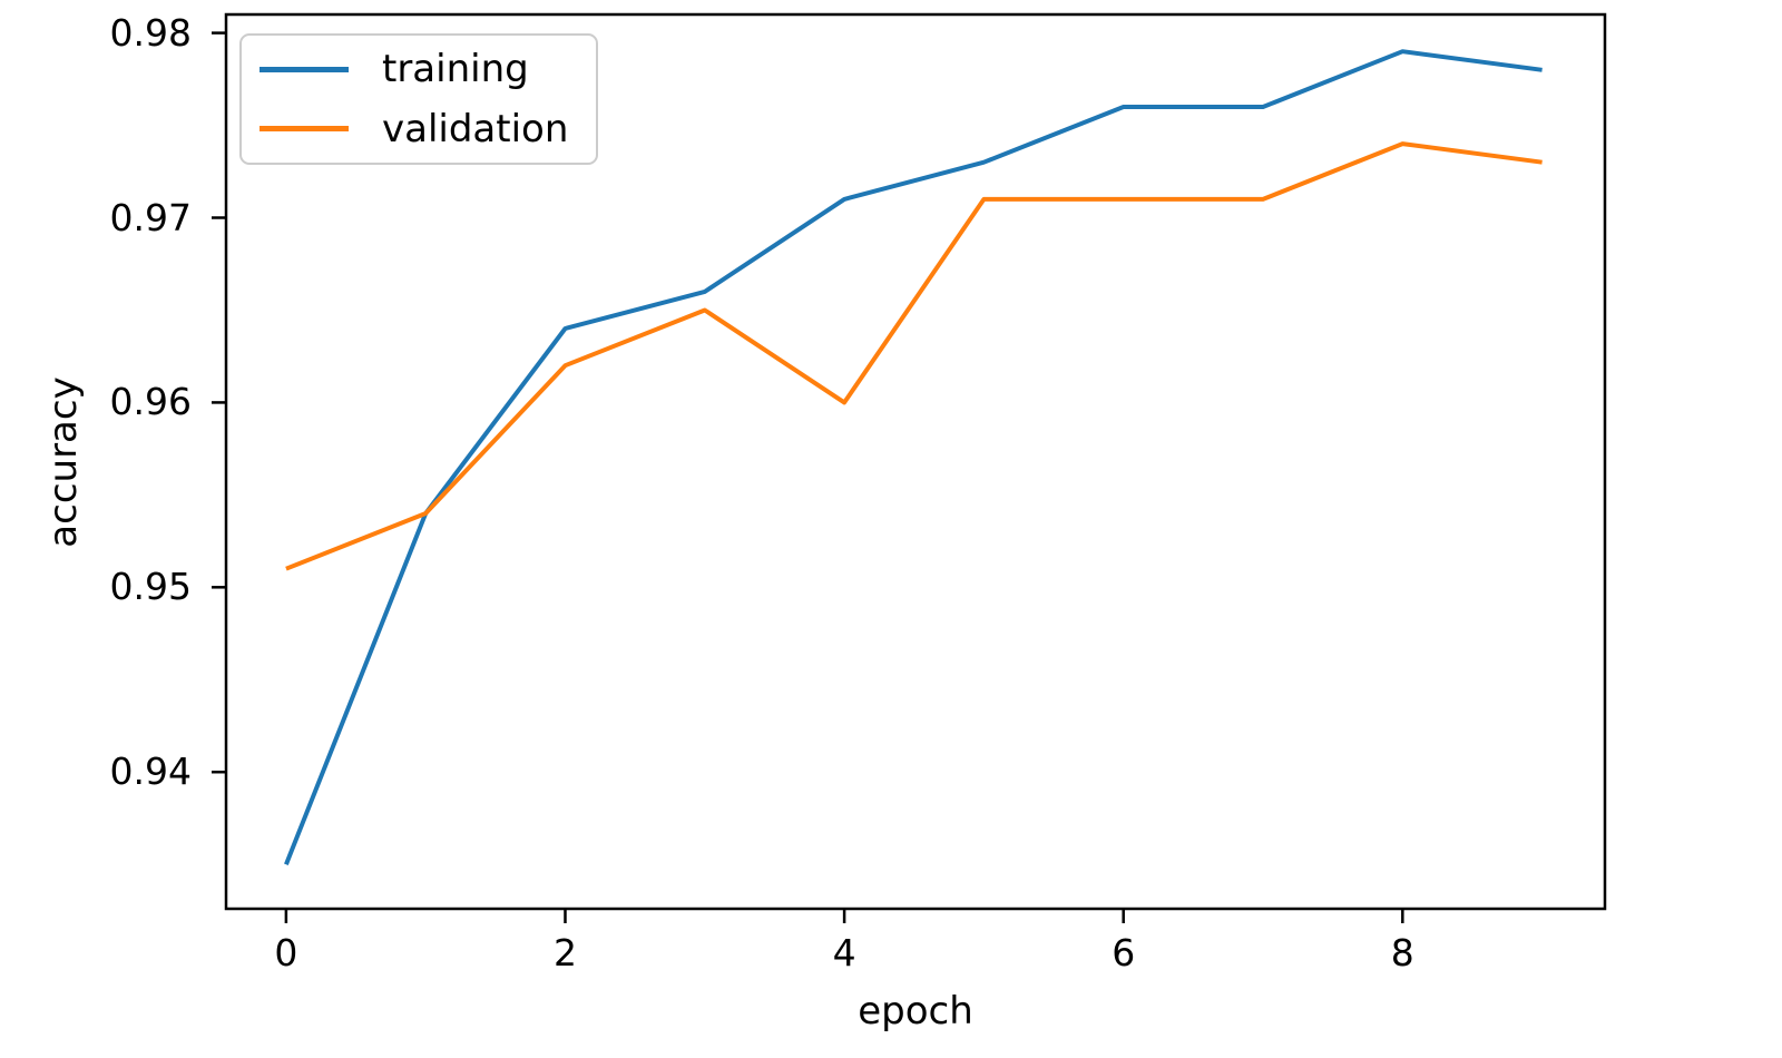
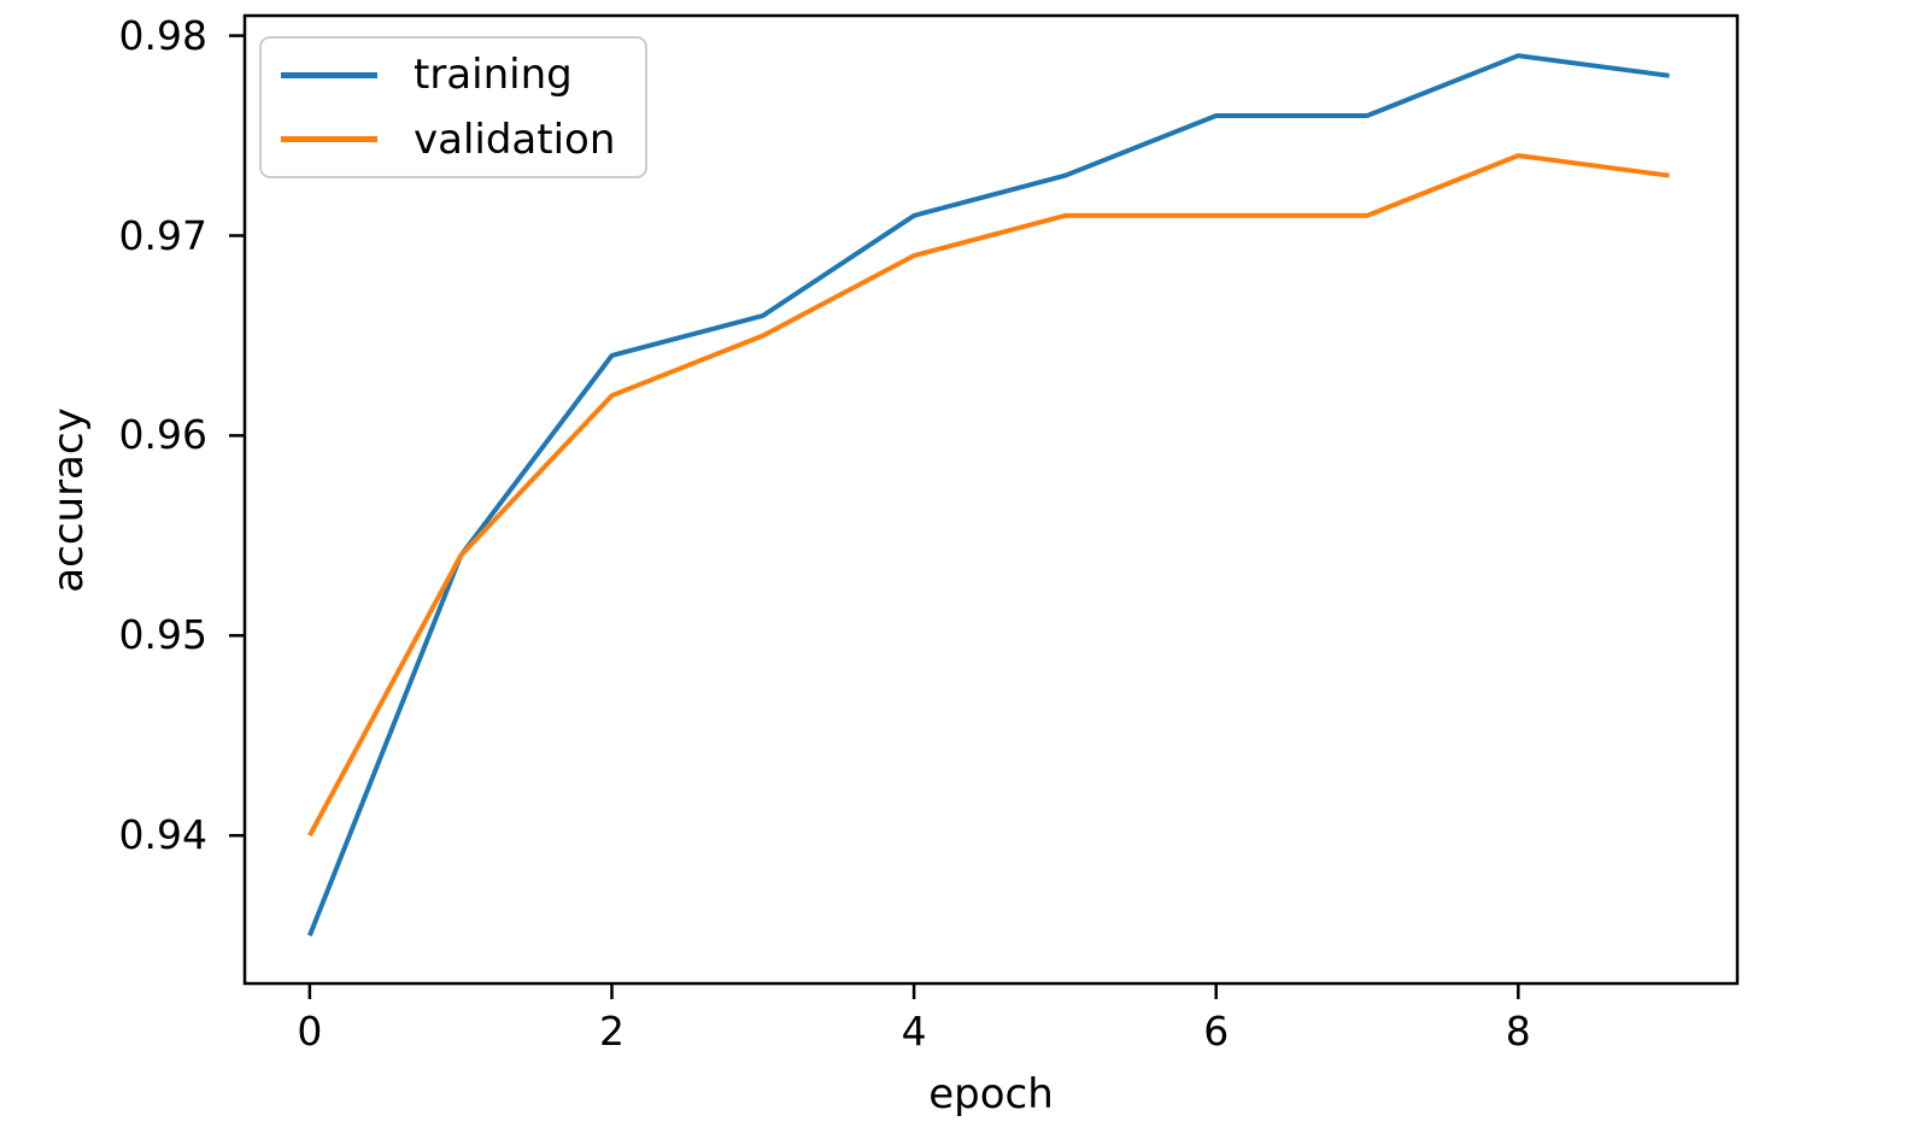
validation/0: 0.951 -> 0.940
validation/4: 0.960 -> 0.969
